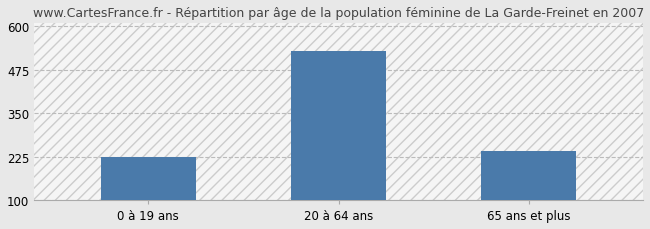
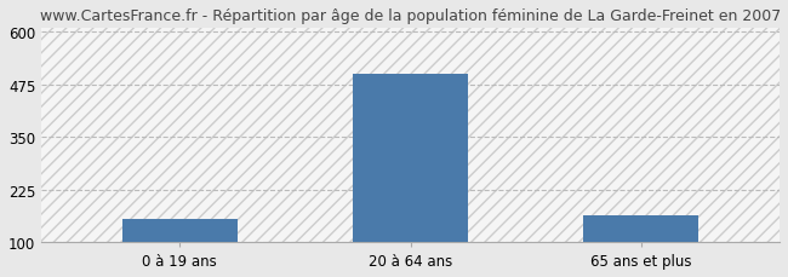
0 à 19 ans: 225 -> 155
20 à 64 ans: 530 -> 500
65 ans et plus: 240 -> 162
